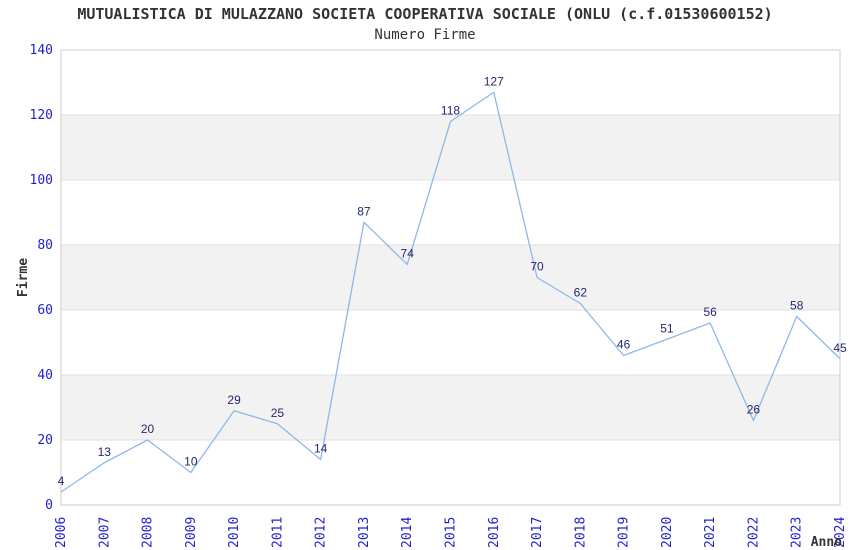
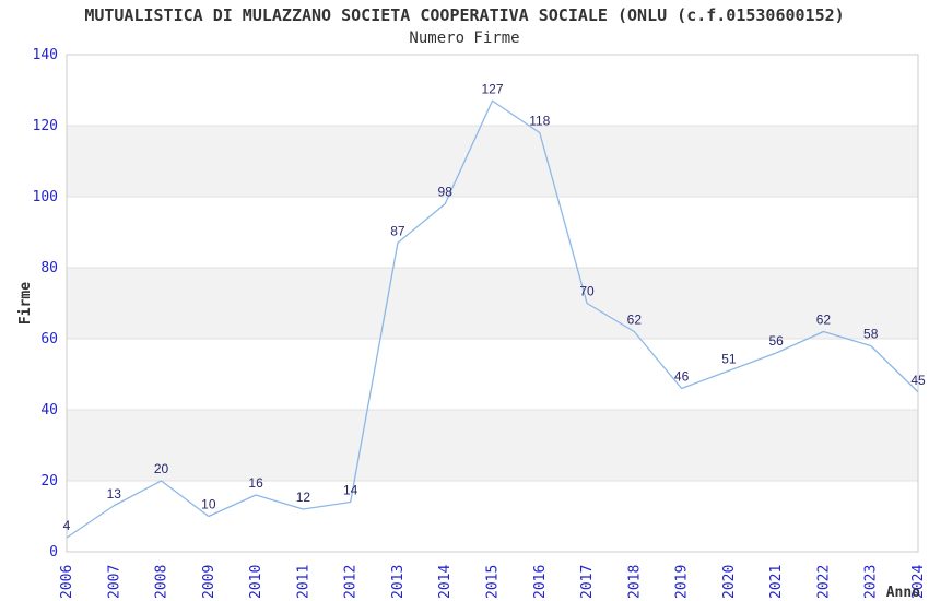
2010: 29 -> 16
2011: 25 -> 12
2014: 74 -> 98
2015: 118 -> 127
2016: 127 -> 118
2022: 26 -> 62
